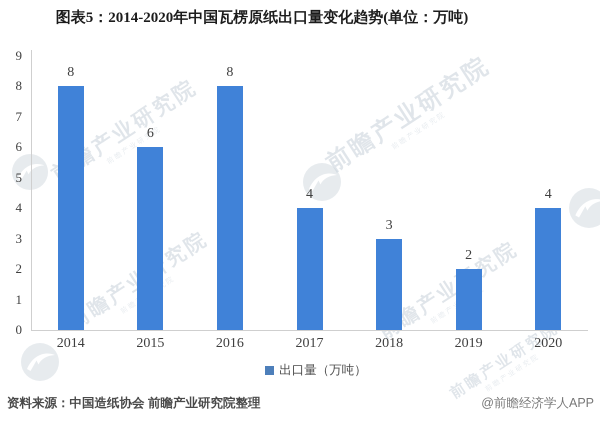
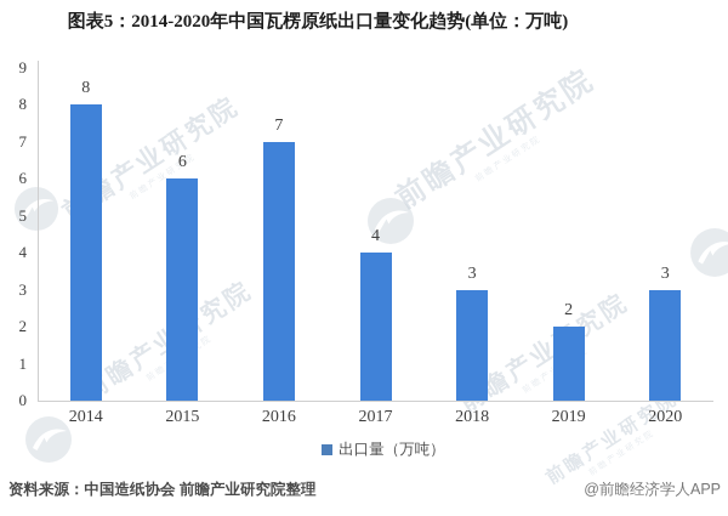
2016: 8 -> 7
2020: 4 -> 3
